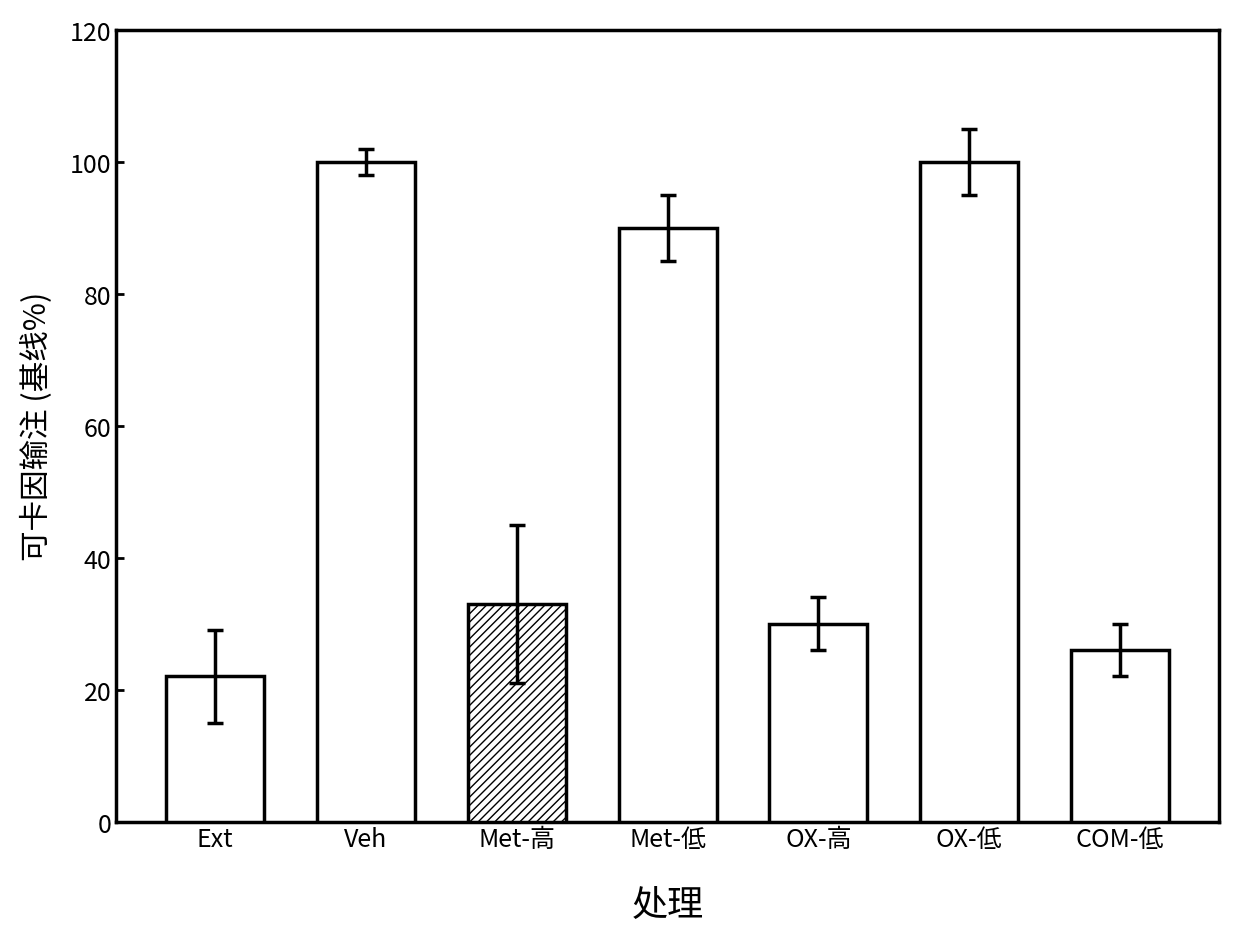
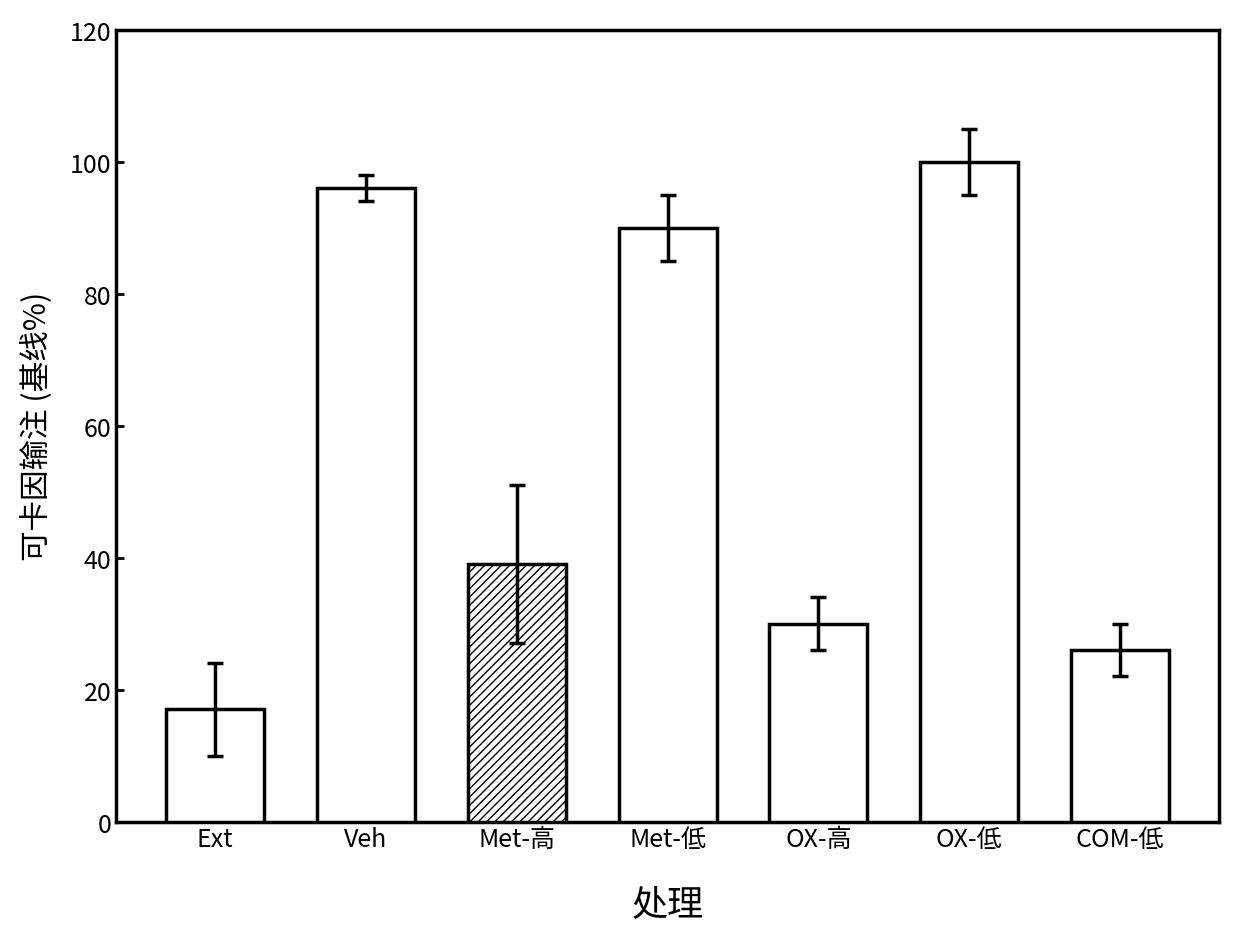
Ext: 22 -> 17
Veh: 100 -> 96
Met-高: 33 -> 39
